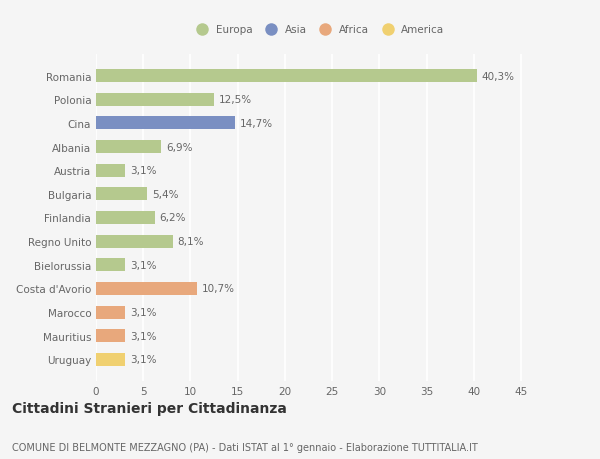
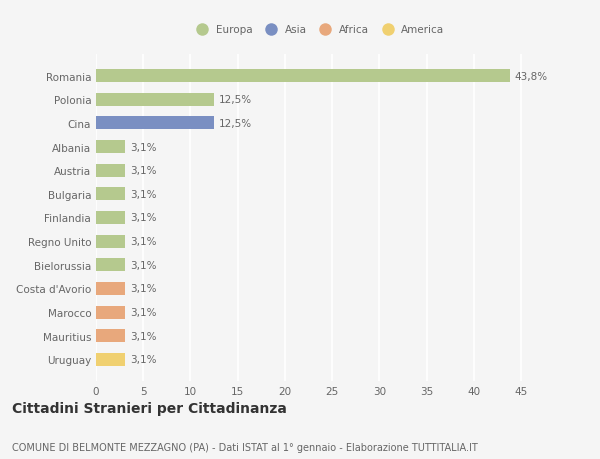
Romania: 40,3% -> 43,8%
Cina: 14,7% -> 12,5%
Albania: 6,9% -> 3,1%
Bulgaria: 5,4% -> 3,1%
Finlandia: 6,2% -> 3,1%
Regno Unito: 8,1% -> 3,1%
Costa d'Avorio: 10,7% -> 3,1%
